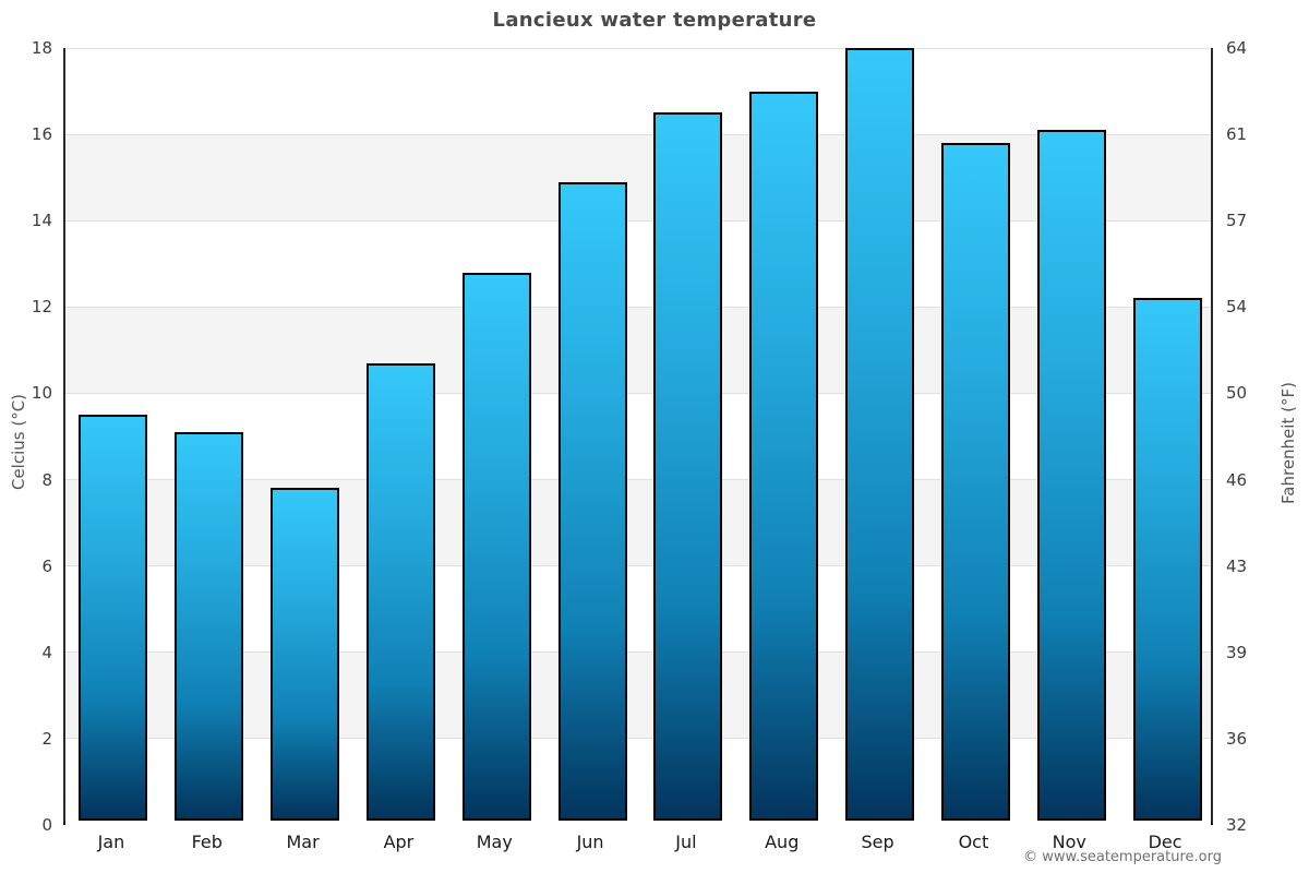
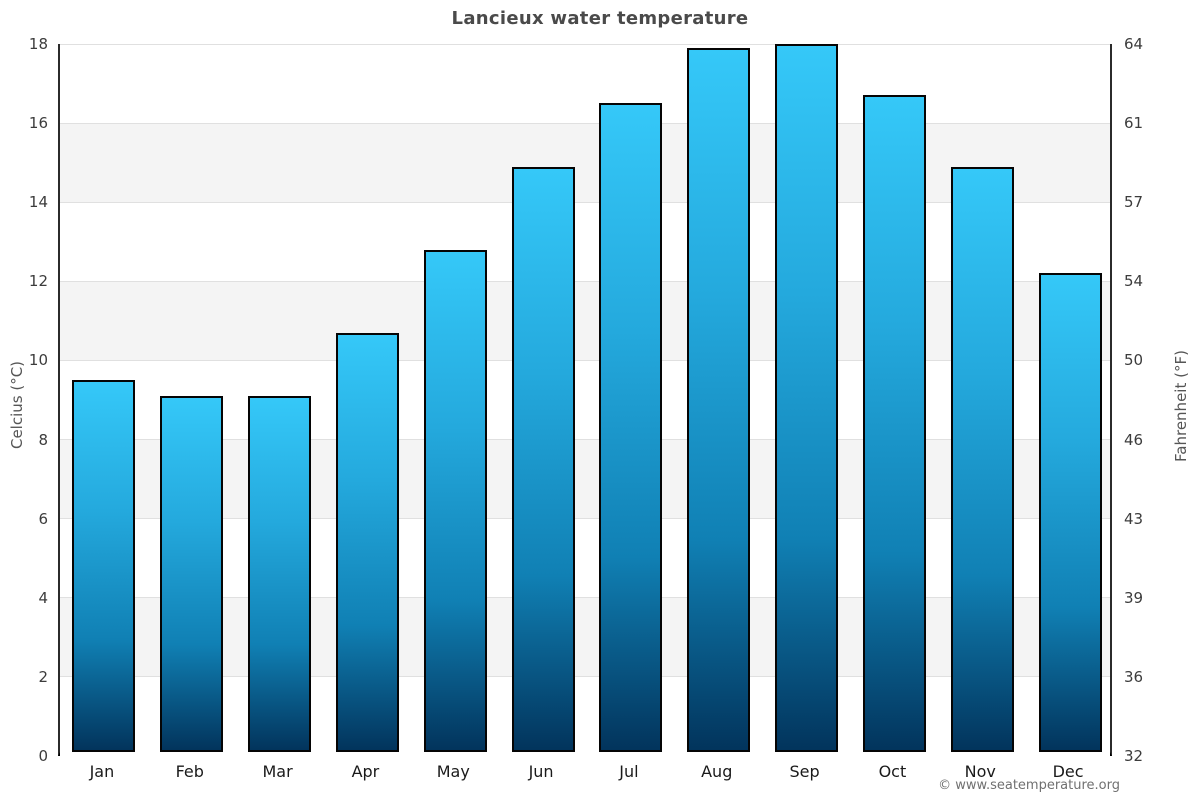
Mar: 7.7 -> 9.0
Aug: 16.9 -> 17.8
Oct: 15.7 -> 16.6
Nov: 16.0 -> 14.8
